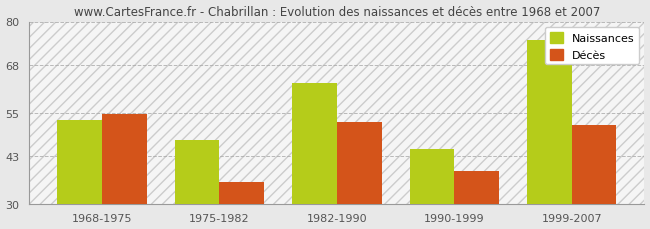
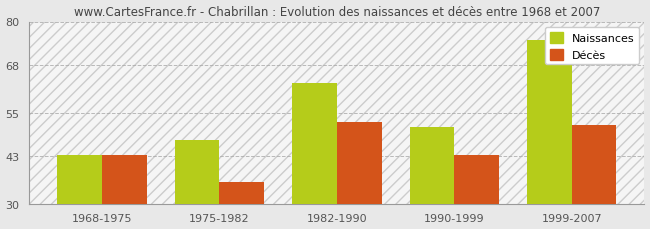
Naissances/1968-1975: 53.0 -> 43.5
Décès/1968-1975: 54.5 -> 43.5
Naissances/1990-1999: 45.0 -> 51.0
Décès/1990-1999: 39.0 -> 43.5
